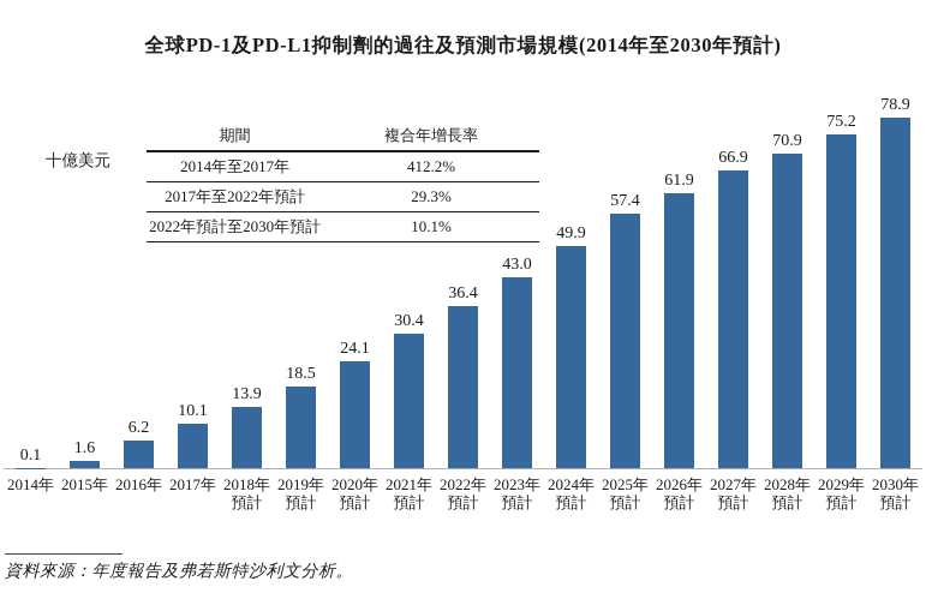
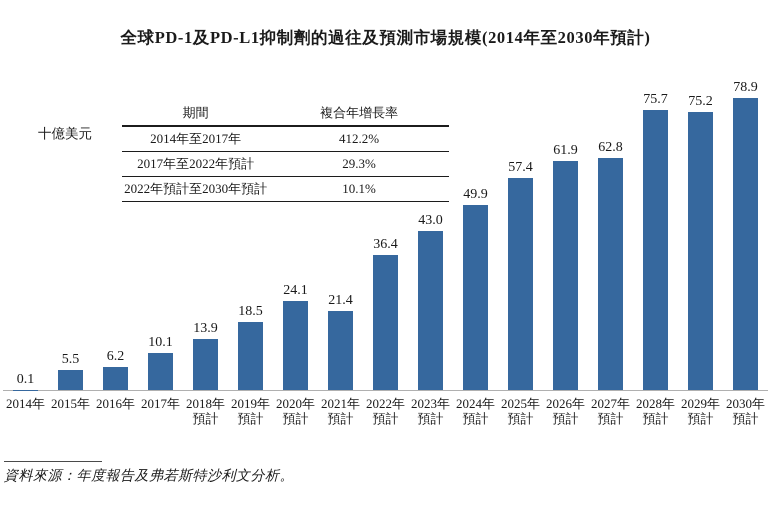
2015年: 1.6 -> 5.5
2021年 預計: 30.4 -> 21.4
2027年 預計: 66.9 -> 62.8
2028年 預計: 70.9 -> 75.7
